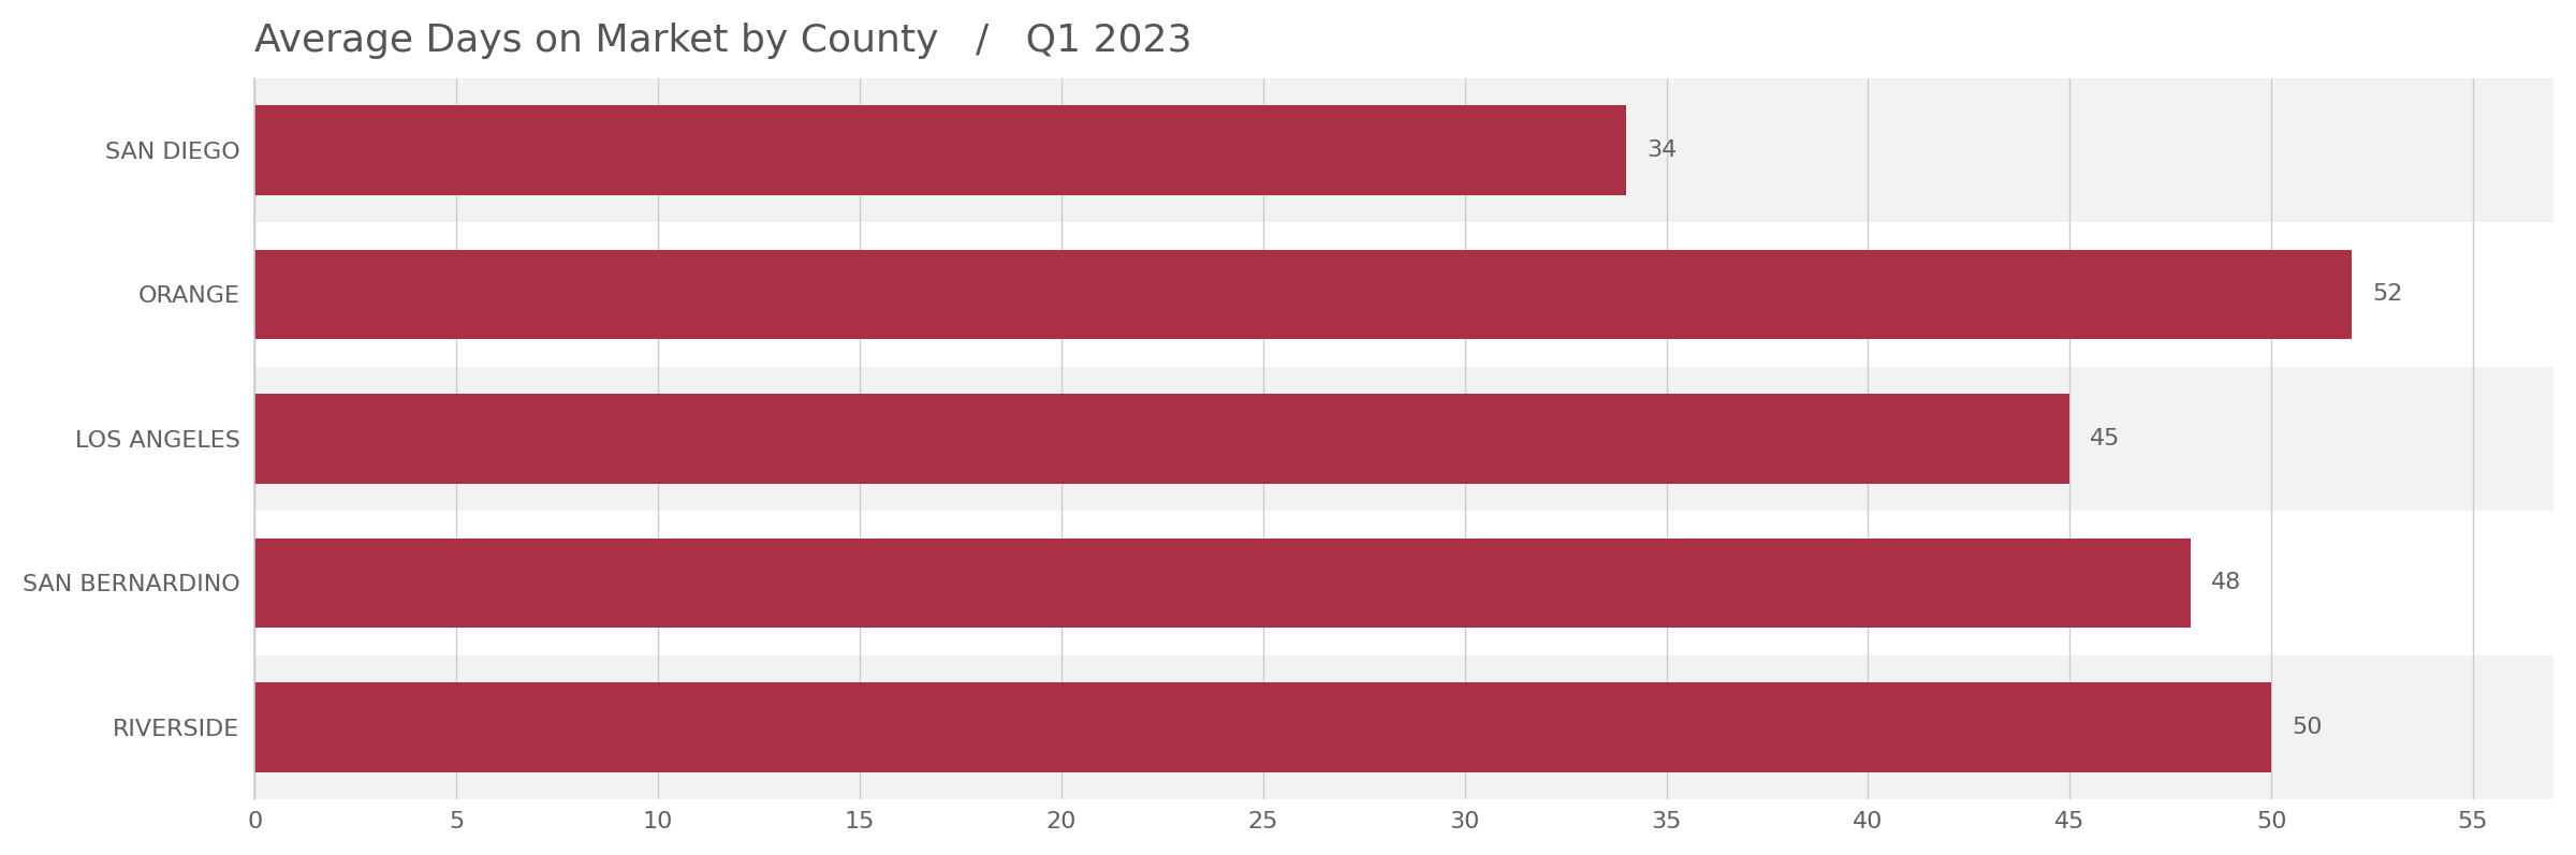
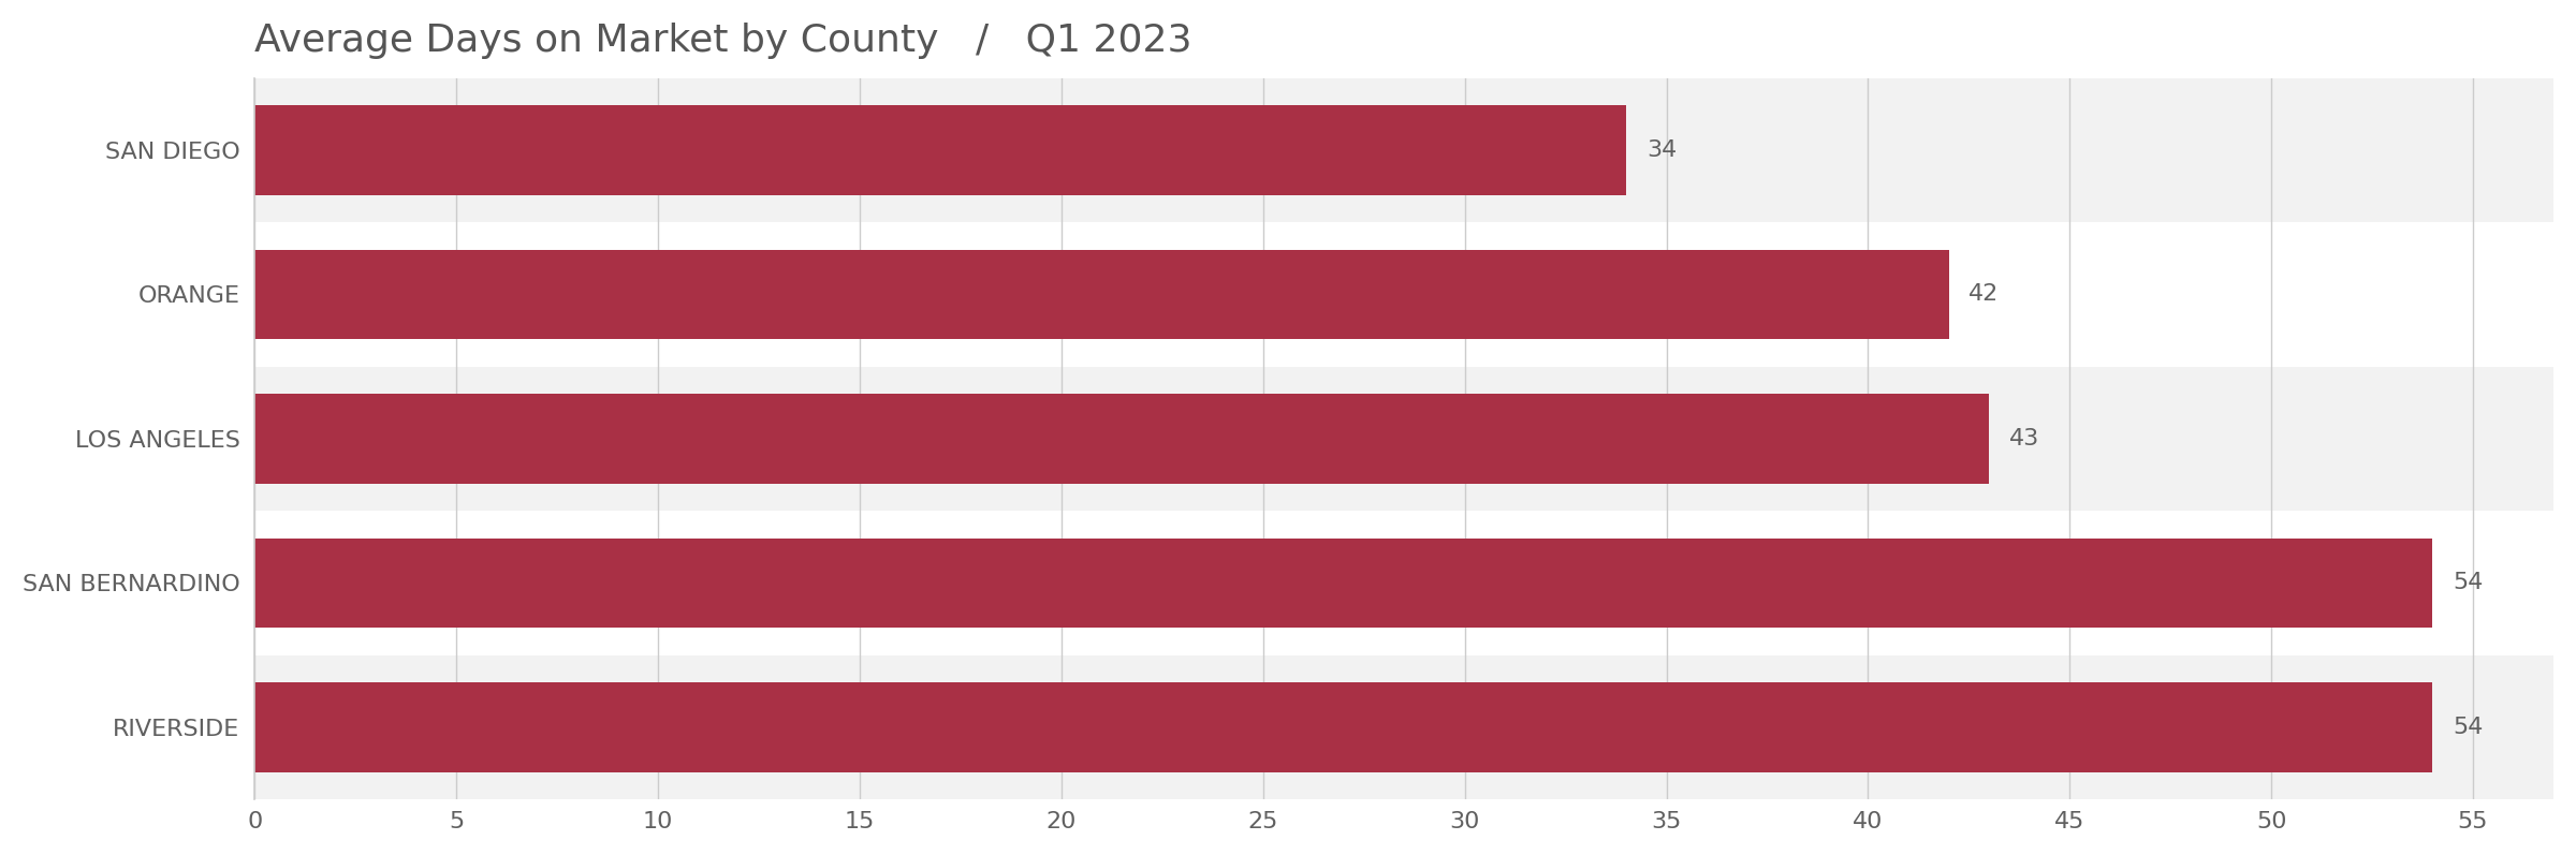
ORANGE: 52 -> 42
LOS ANGELES: 45 -> 43
SAN BERNARDINO: 48 -> 54
RIVERSIDE: 50 -> 54
